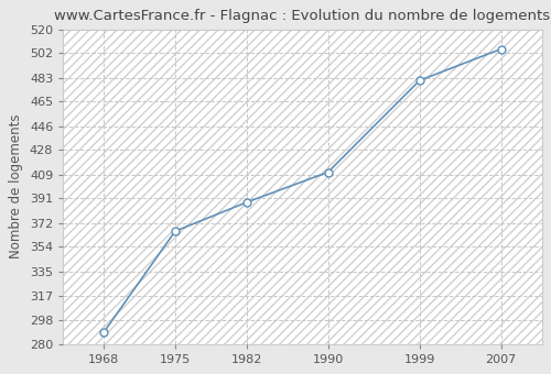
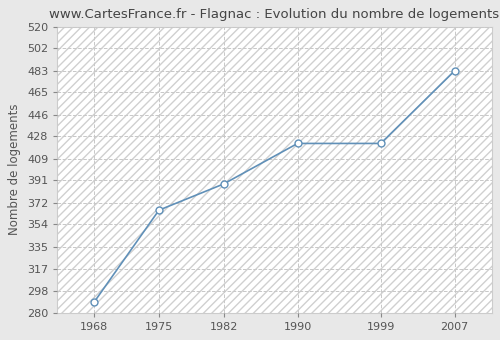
1990: 411 -> 422
1999: 481 -> 422
2007: 505 -> 483
